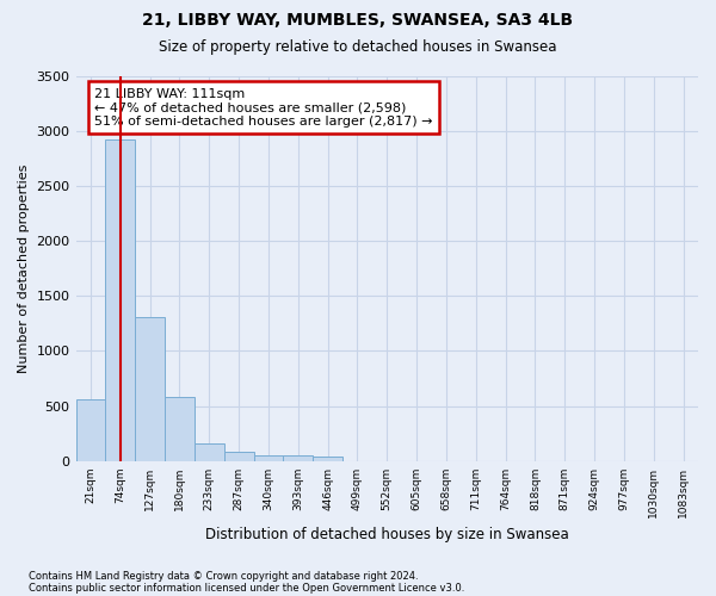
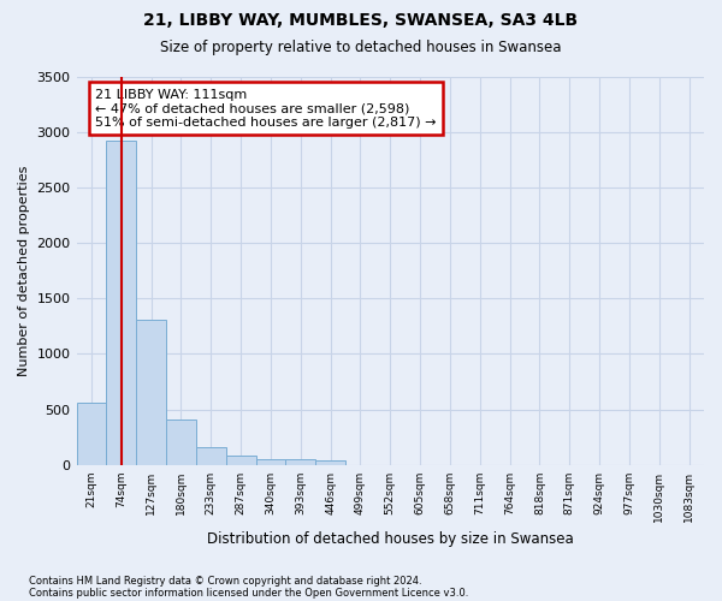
180sqm: 580 -> 410
